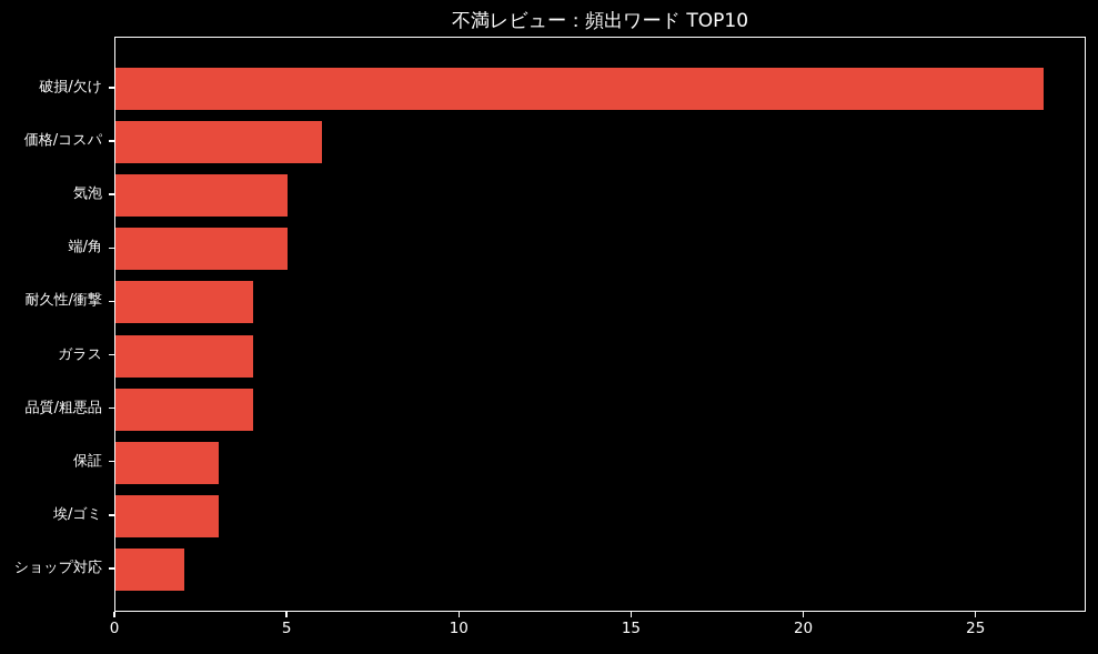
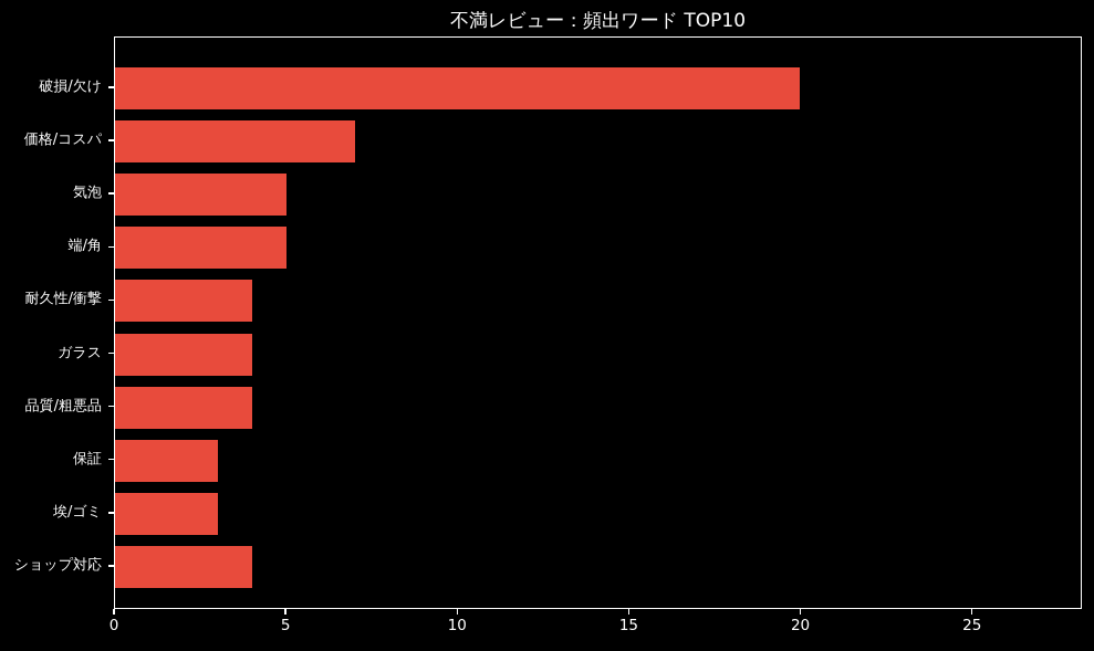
破損/欠け: 27 -> 20
価格/コスパ: 6 -> 7
ショップ対応: 2 -> 4
